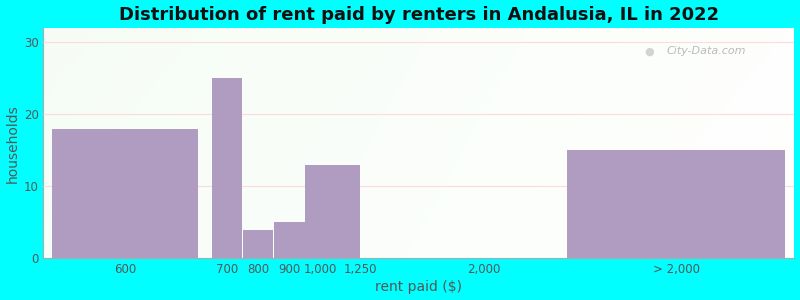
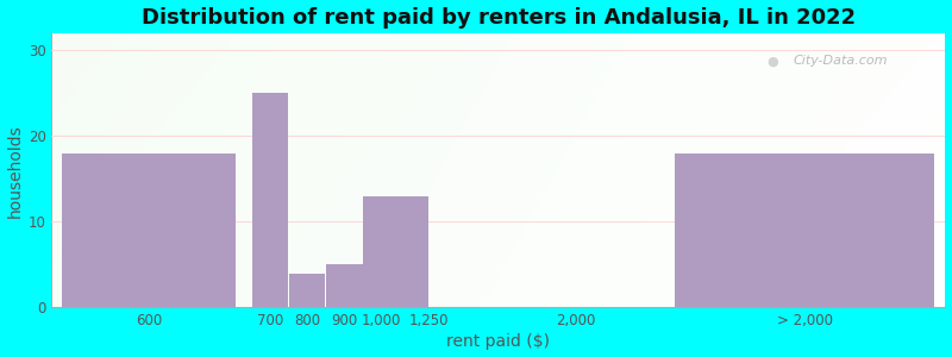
> 2,000: 15 -> 18
